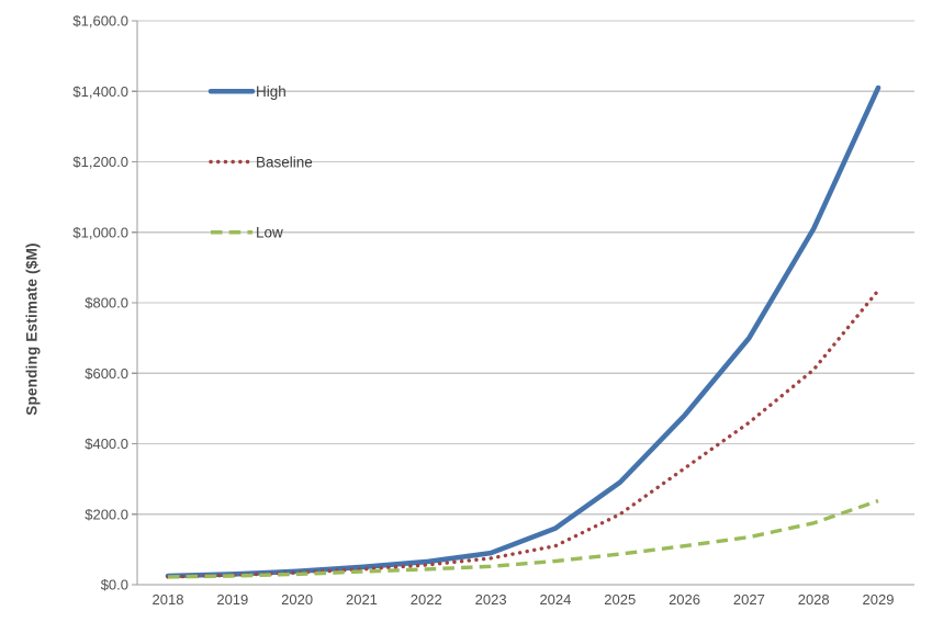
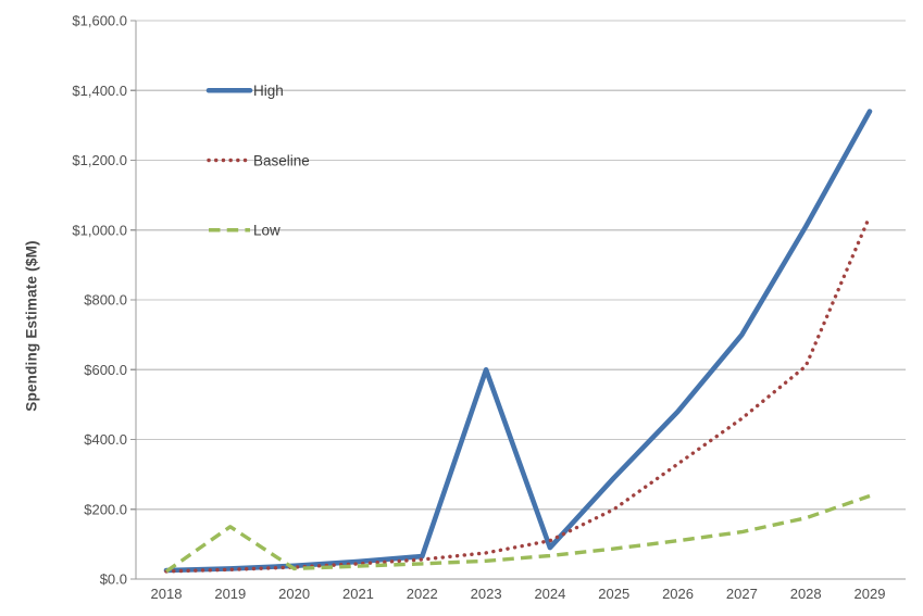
Low/2019: $20 -> $150
High/2023: $90 -> $600
High/2024: $160 -> $90
High/2029: $1410 -> $1340
Baseline/2029: $840 -> $1040
